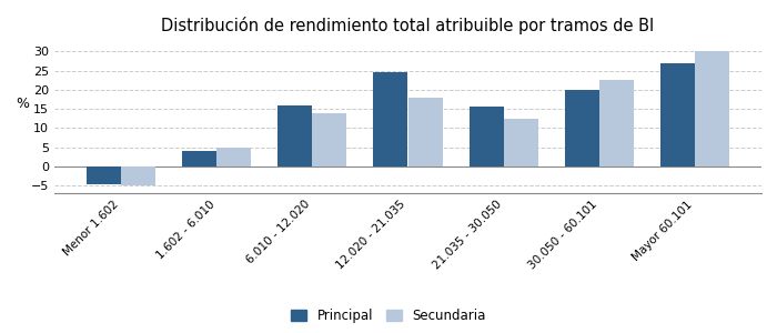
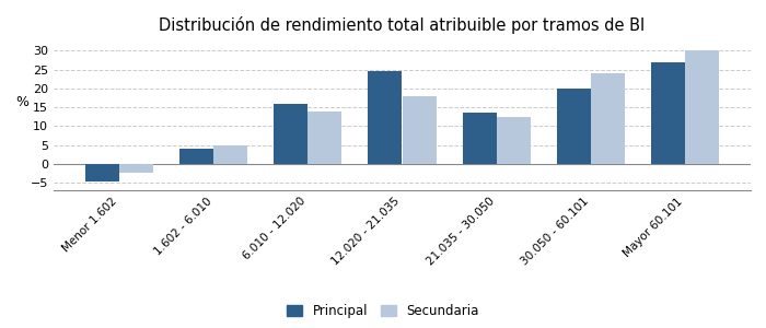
Secundaria/Menor 1.602: -5.0 -> -2.5
Principal/21.035 - 30.050: 15.5 -> 13.5
Secundaria/30.050 - 60.101: 22.5 -> 24.0
